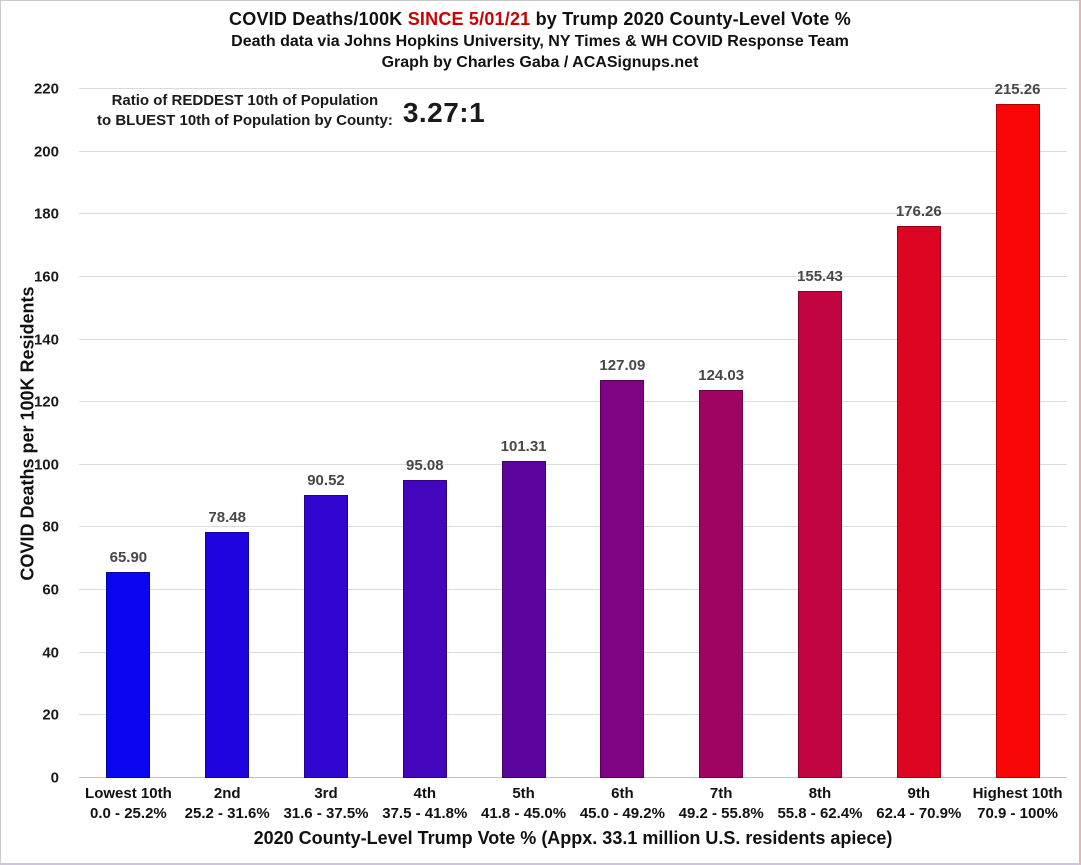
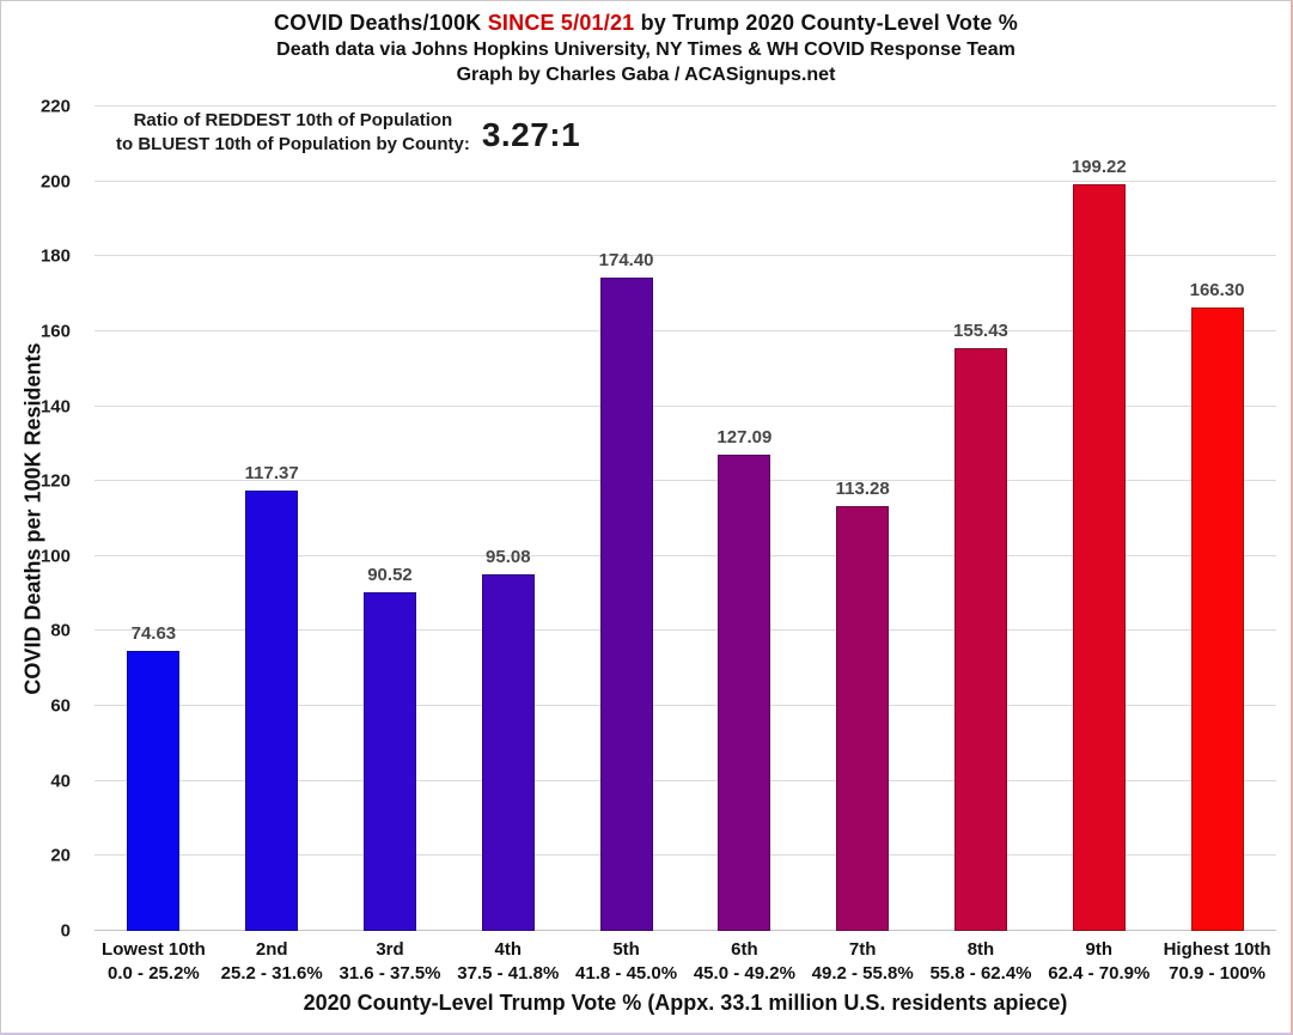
Lowest 10th: 65.90 -> 74.63
2nd: 78.48 -> 117.37
5th: 101.31 -> 174.40
7th: 124.03 -> 113.28
9th: 176.26 -> 199.22
Highest 10th: 215.26 -> 166.30
